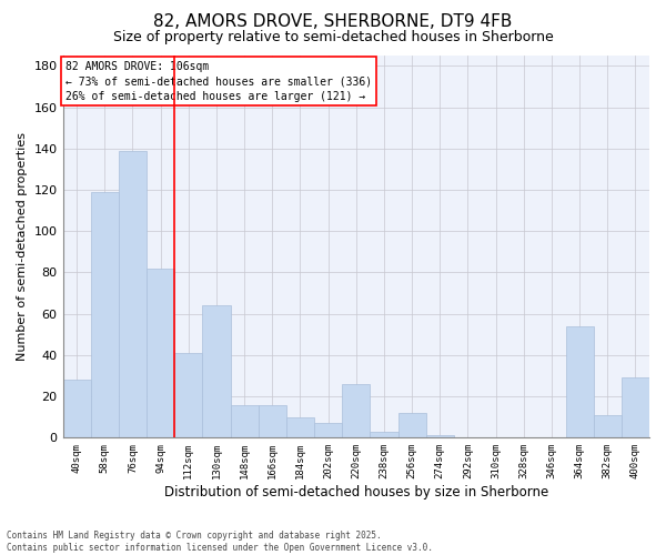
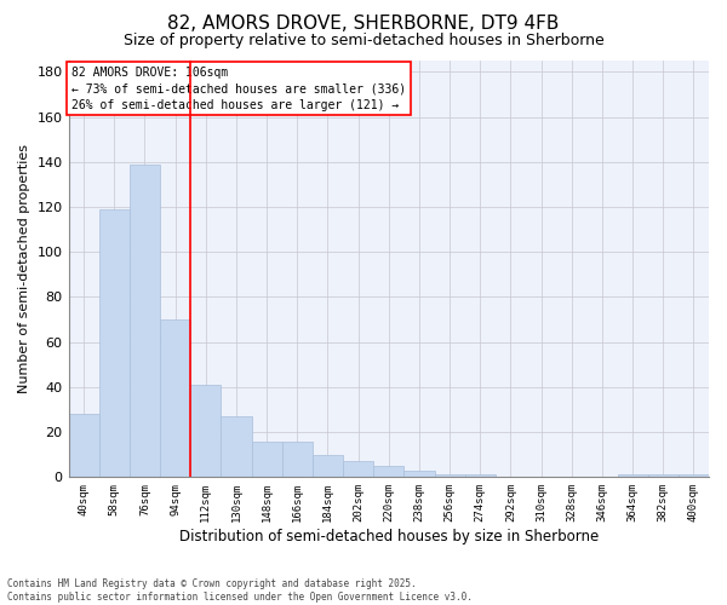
94sqm: 82 -> 70
130sqm: 64 -> 27
220sqm: 26 -> 5
256sqm: 12 -> 1
364sqm: 54 -> 1
382sqm: 11 -> 1
400sqm: 29 -> 1
